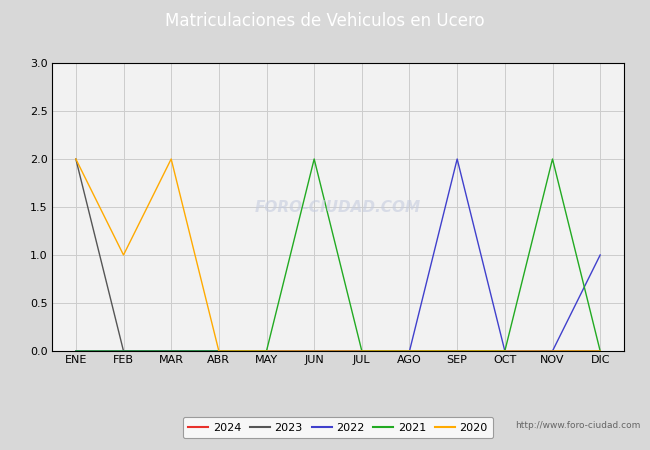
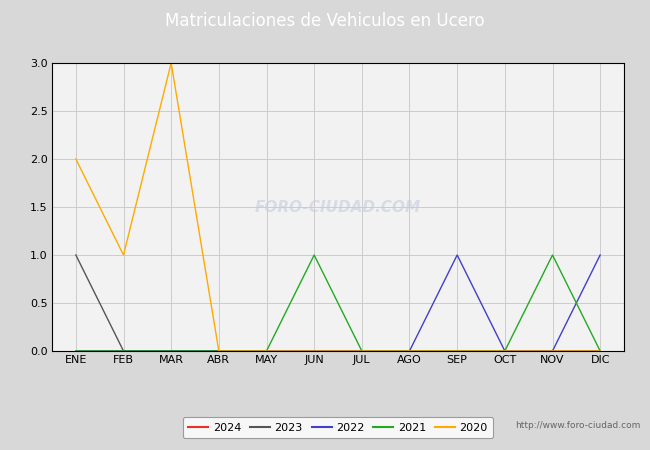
2023/ENE: 2 -> 1
2020/MAR: 2 -> 3
2021/JUN: 2 -> 1
2022/SEP: 2 -> 1
2021/NOV: 2 -> 1
